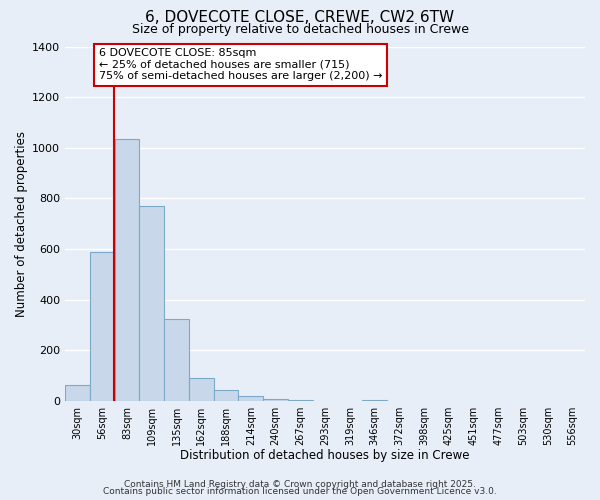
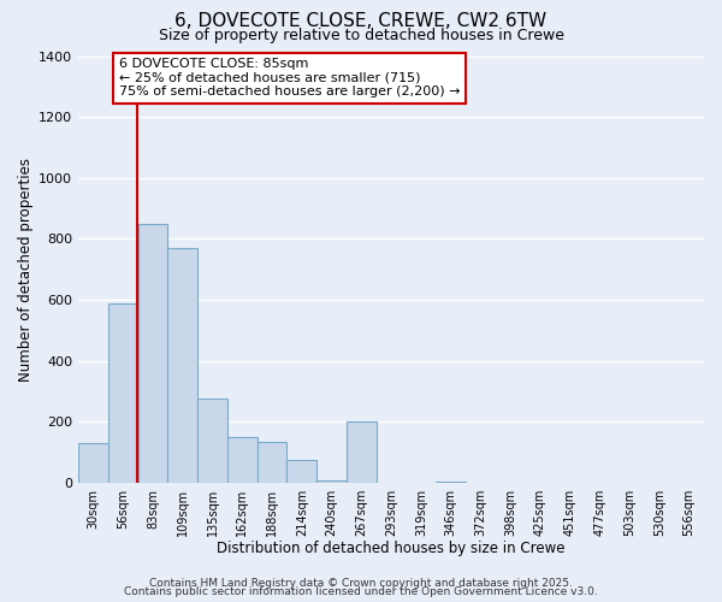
30sqm: 65 -> 130
83sqm: 1035 -> 850
135sqm: 325 -> 275
162sqm: 90 -> 150
188sqm: 42 -> 135
214sqm: 20 -> 75
267sqm: 3 -> 200
